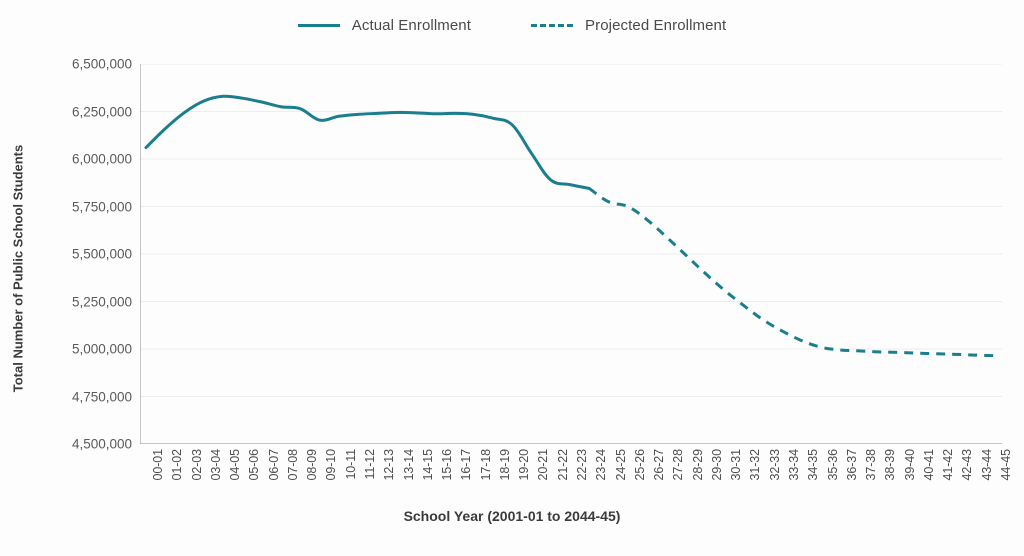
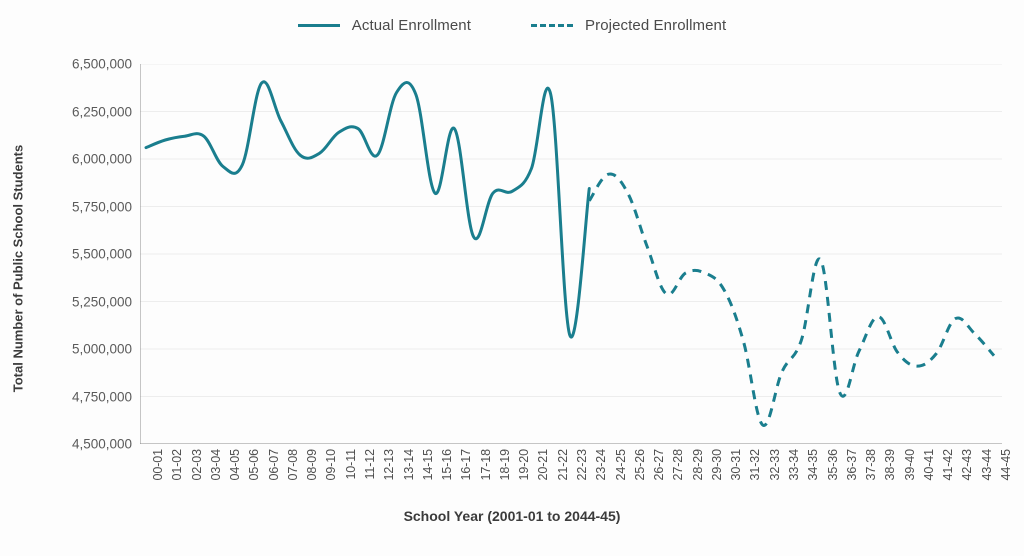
Actual Enrollment/01-02: 6160000 -> 6100000
Actual Enrollment/02-03: 6240000 -> 6120000
Actual Enrollment/03-04: 6300000 -> 6120000
Actual Enrollment/04-05: 6330000 -> 5960000
Actual Enrollment/05-06: 6320000 -> 5970000
Actual Enrollment/06-07: 6300000 -> 6400000
Actual Enrollment/07-08: 6280000 -> 6200000
Actual Enrollment/08-09: 6260000 -> 6020000
Actual Enrollment/09-10: 6200000 -> 6030000
Actual Enrollment/10-11: 6220000 -> 6140000
Actual Enrollment/11-12: 6240000 -> 6160000
Actual Enrollment/12-13: 6240000 -> 6020000
Actual Enrollment/13-14: 6240000 -> 6350000
Actual Enrollment/14-15: 6240000 -> 6340000
Actual Enrollment/15-16: 6240000 -> 5820000
Actual Enrollment/16-17: 6240000 -> 6160000
Actual Enrollment/17-18: 6240000 -> 5590000
Actual Enrollment/18-19: 6220000 -> 5820000
Actual Enrollment/19-20: 6180000 -> 5830000
Actual Enrollment/20-21: 6030000 -> 5950000
Actual Enrollment/21-22: 5890000 -> 6340000
Actual Enrollment/22-23: 5860000 -> 5070000
Projected Enrollment/23-24: 5840000 -> 5780000
Projected Enrollment/24-25: 5780000 -> 5920000
Projected Enrollment/25-26: 5750000 -> 5820000
Projected Enrollment/26-27: 5680000 -> 5540000
Projected Enrollment/27-28: 5590000 -> 5290000
Projected Enrollment/28-29: 5500000 -> 5400000
Projected Enrollment/31-32: 5230000 -> 5040000
Projected Enrollment/32-33: 5160000 -> 4600000
Projected Enrollment/33-34: 5100000 -> 4880000
Projected Enrollment/35-36: 5010000 -> 5470000
Projected Enrollment/36-37: 5000000 -> 4770000
Projected Enrollment/38-39: 4980000 -> 5170000
Projected Enrollment/40-41: 4980000 -> 4910000
Projected Enrollment/42-43: 4970000 -> 5160000
Projected Enrollment/43-44: 4970000 -> 5080000
